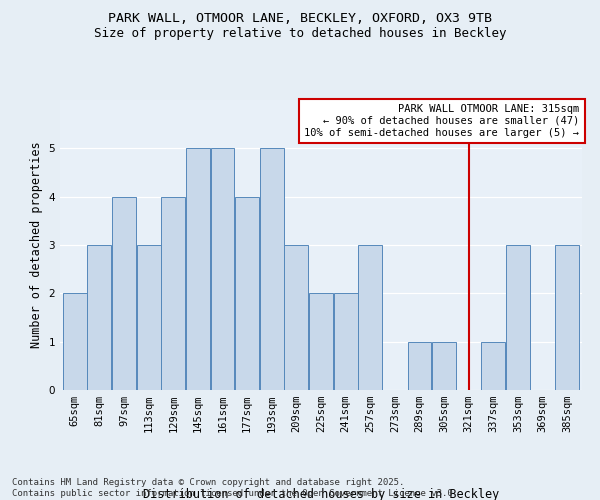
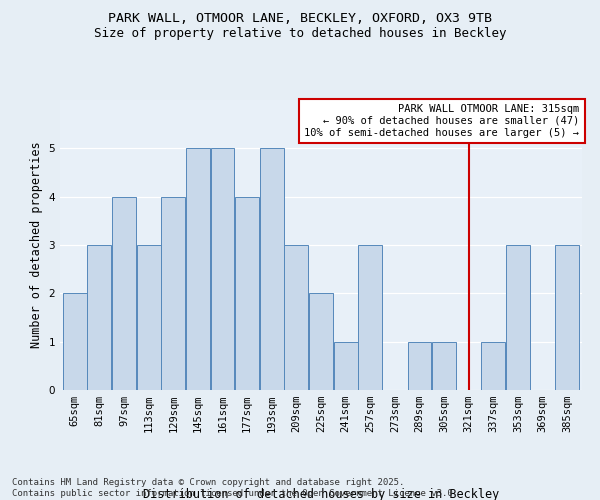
241sqm: 2 -> 1
